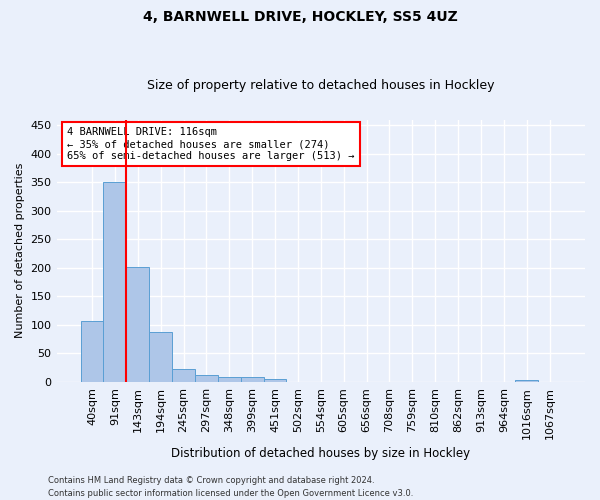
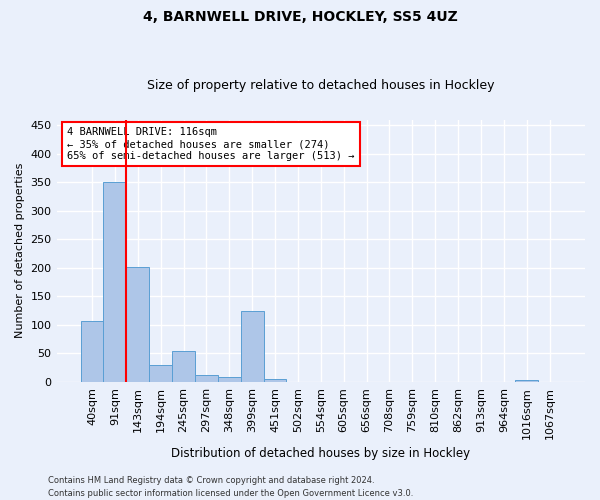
194sqm: 88 -> 30
245sqm: 22 -> 54
399sqm: 8 -> 124
